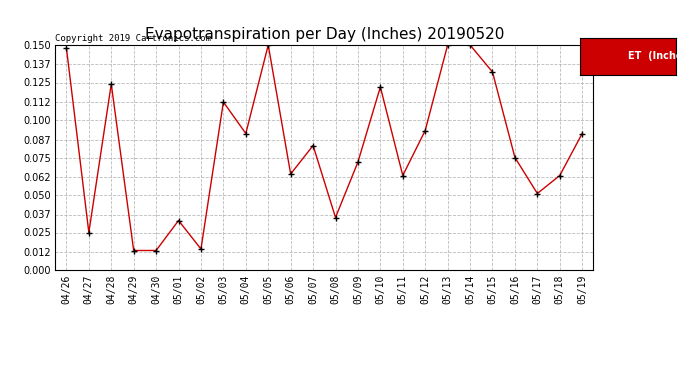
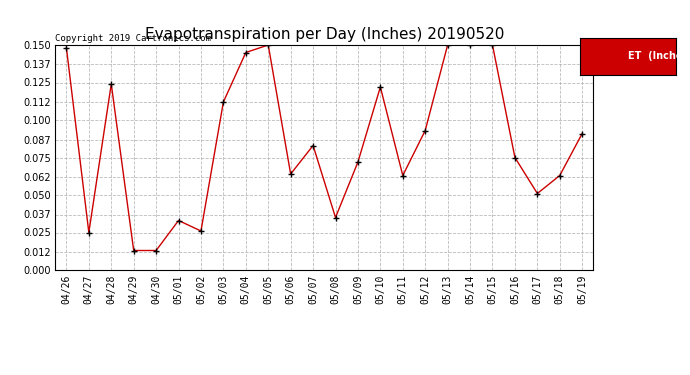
05/02: 0.014 -> 0.026
05/04: 0.091 -> 0.145
05/15: 0.132 -> 0.150
